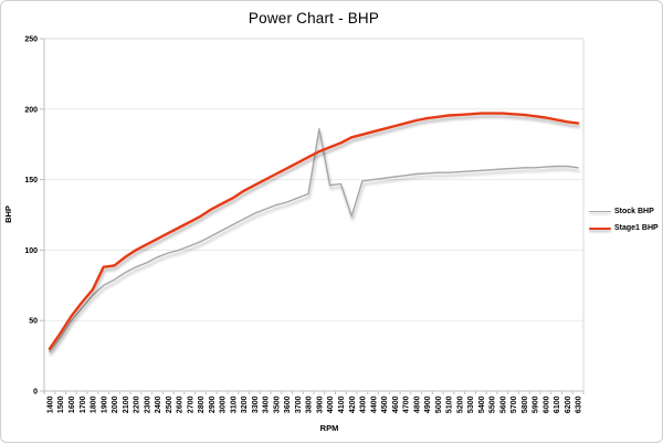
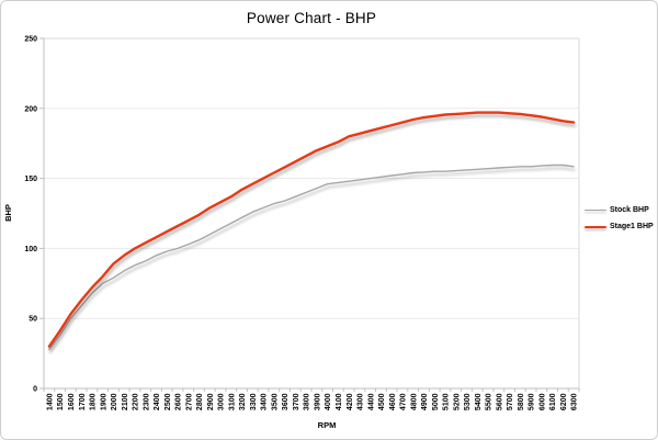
Stage1 BHP/1900: 88 -> 80
Stock BHP/3900: 186 -> 143
Stock BHP/4200: 124 -> 148
